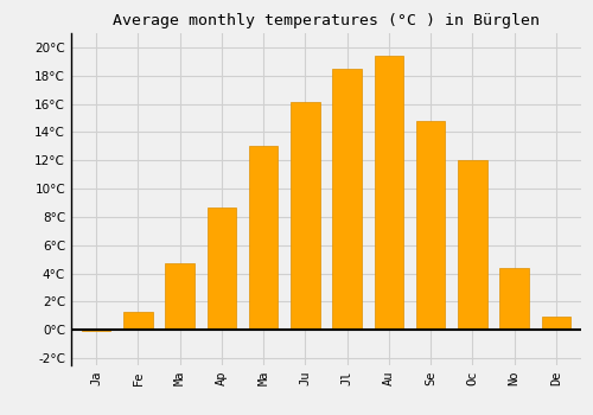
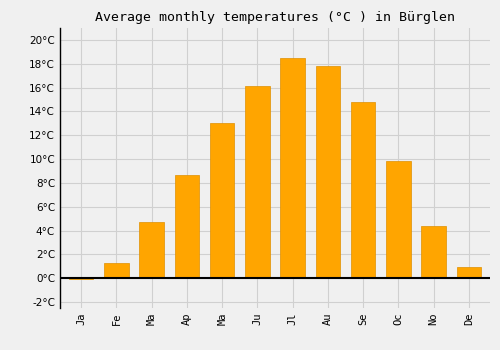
Au: 19.4°C -> 17.8°C
Oc: 12.0°C -> 9.8°C
